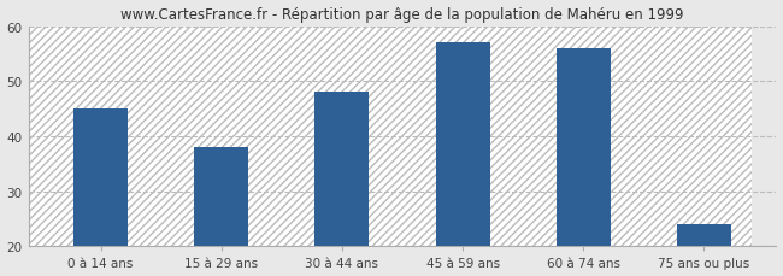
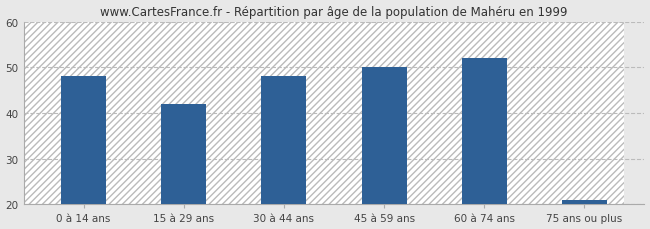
0 à 14 ans: 45 -> 48
15 à 29 ans: 38 -> 42
45 à 59 ans: 57 -> 50
60 à 74 ans: 56 -> 52
75 ans ou plus: 24 -> 21
